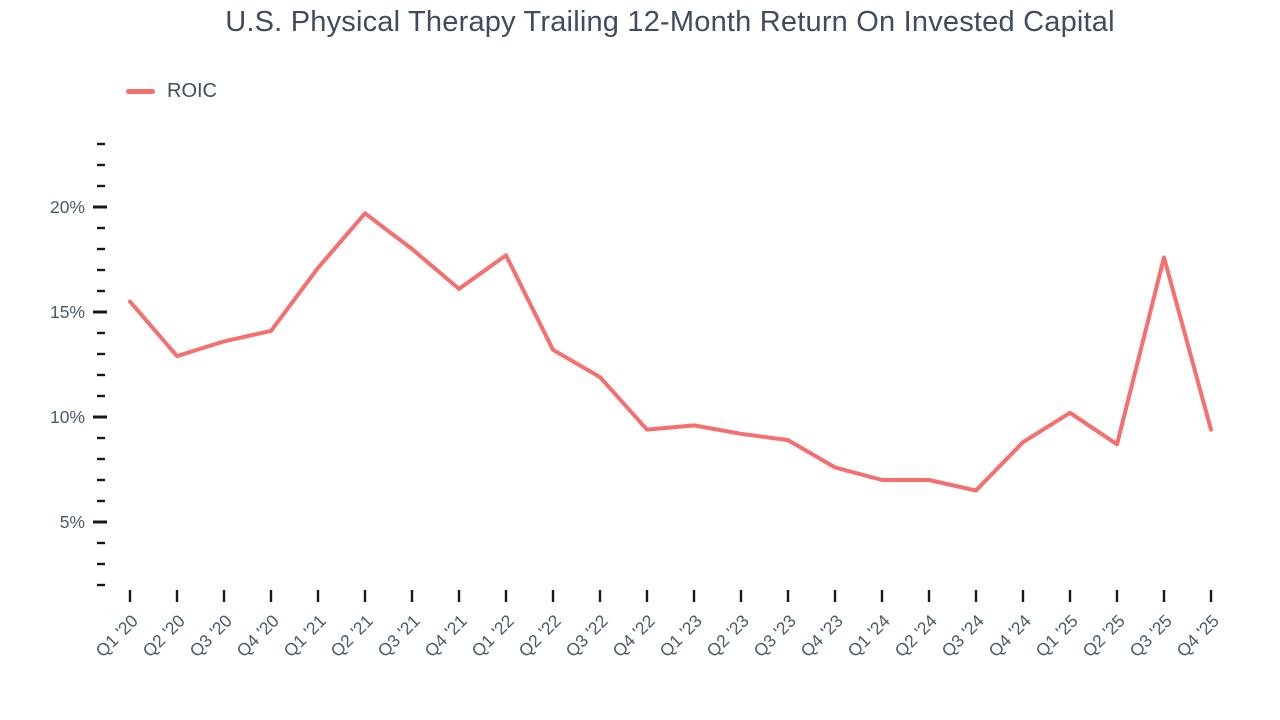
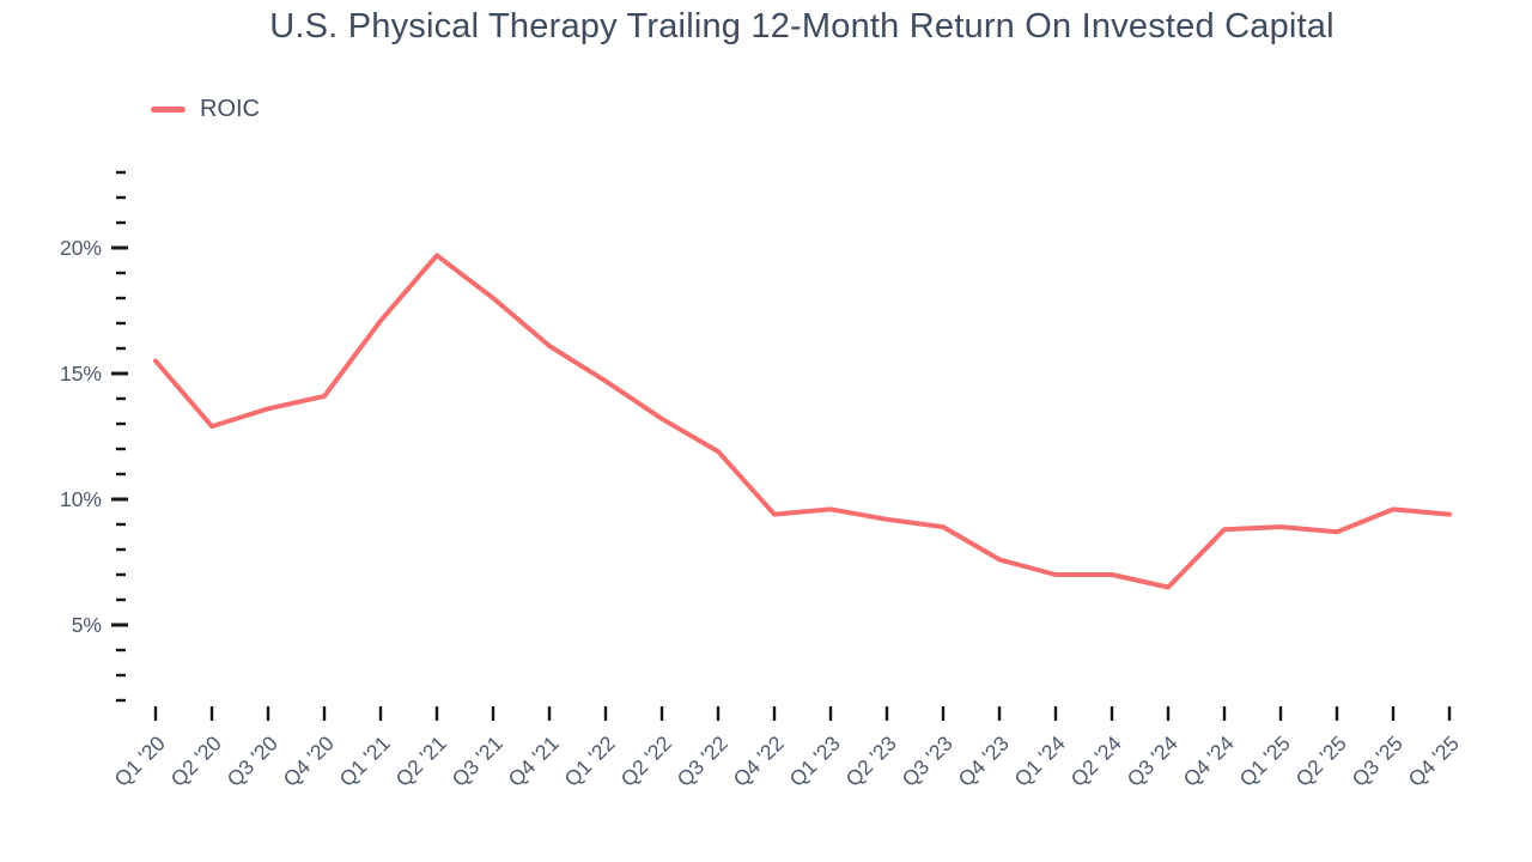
Q1 '22: 17.7% -> 14.7%
Q1 '25: 10.2% -> 8.9%
Q3 '25: 17.6% -> 9.6%
